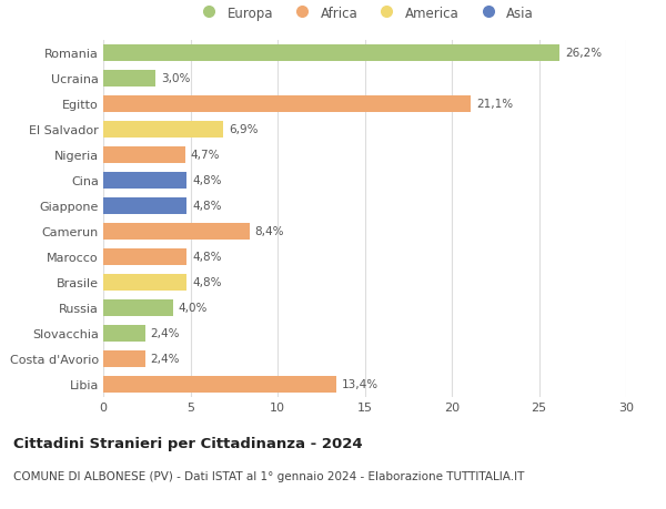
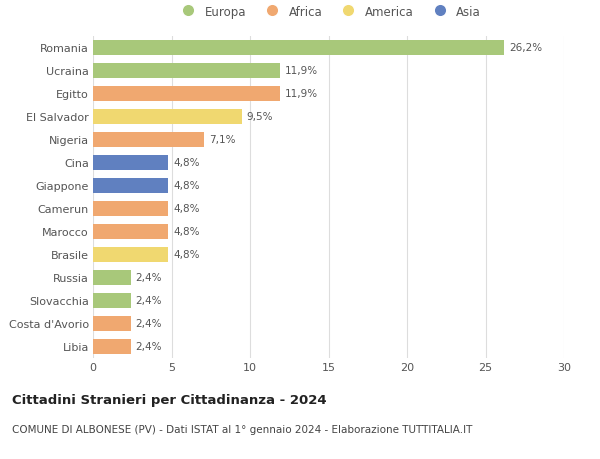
Ucraina: 3,0% -> 11,9%
Egitto: 21,1% -> 11,9%
El Salvador: 6,9% -> 9,5%
Nigeria: 4,7% -> 7,1%
Camerun: 8,4% -> 4,8%
Russia: 4,0% -> 2,4%
Libia: 13,4% -> 2,4%
